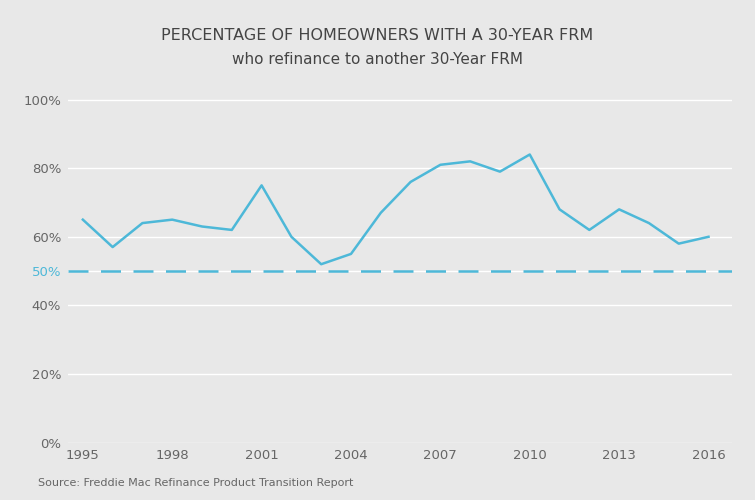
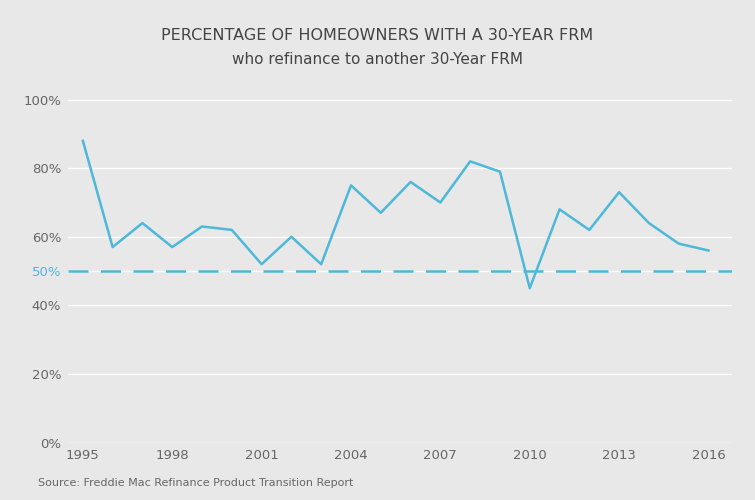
1995: 65% -> 88%
1998: 65% -> 57%
2001: 75% -> 52%
2004: 55% -> 75%
2007: 81% -> 70%
2010: 84% -> 45%
2013: 68% -> 73%
2016: 60% -> 56%
